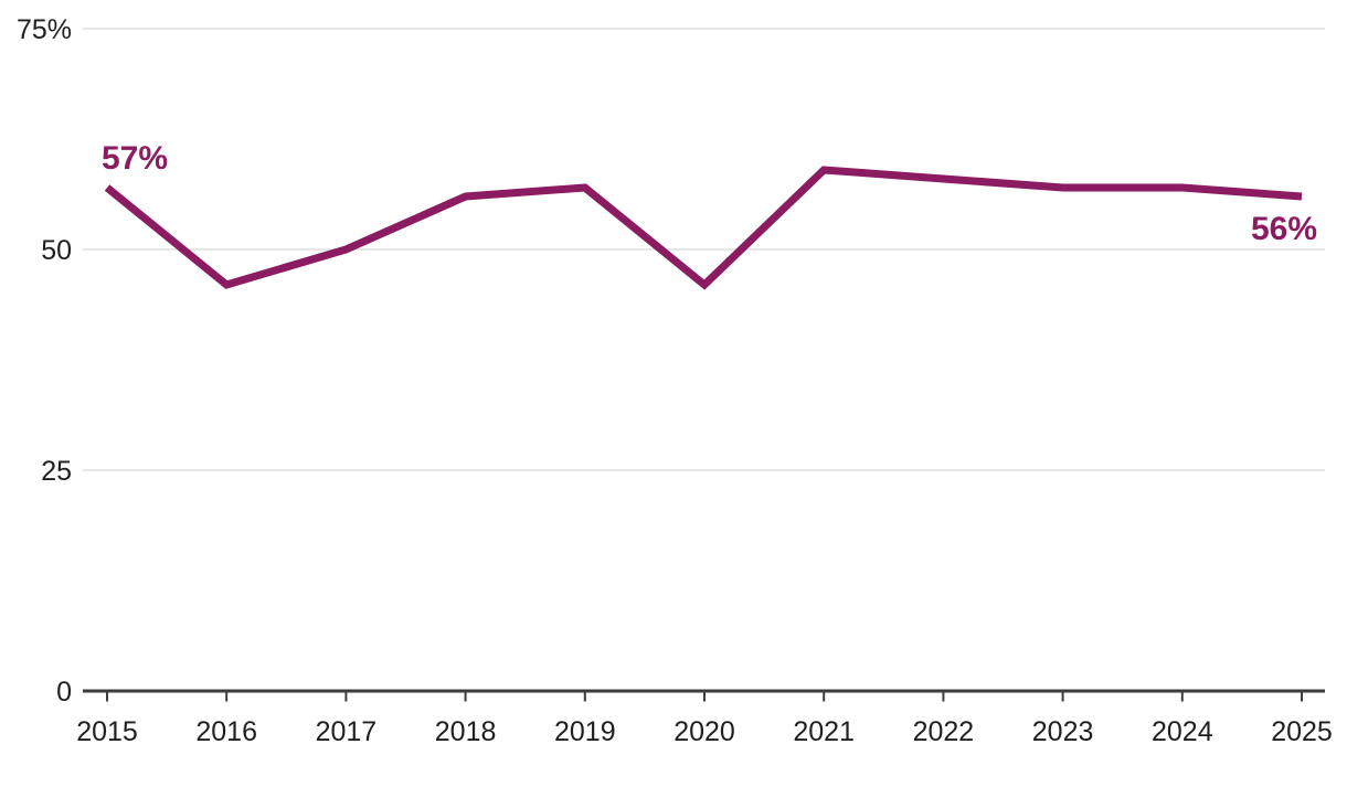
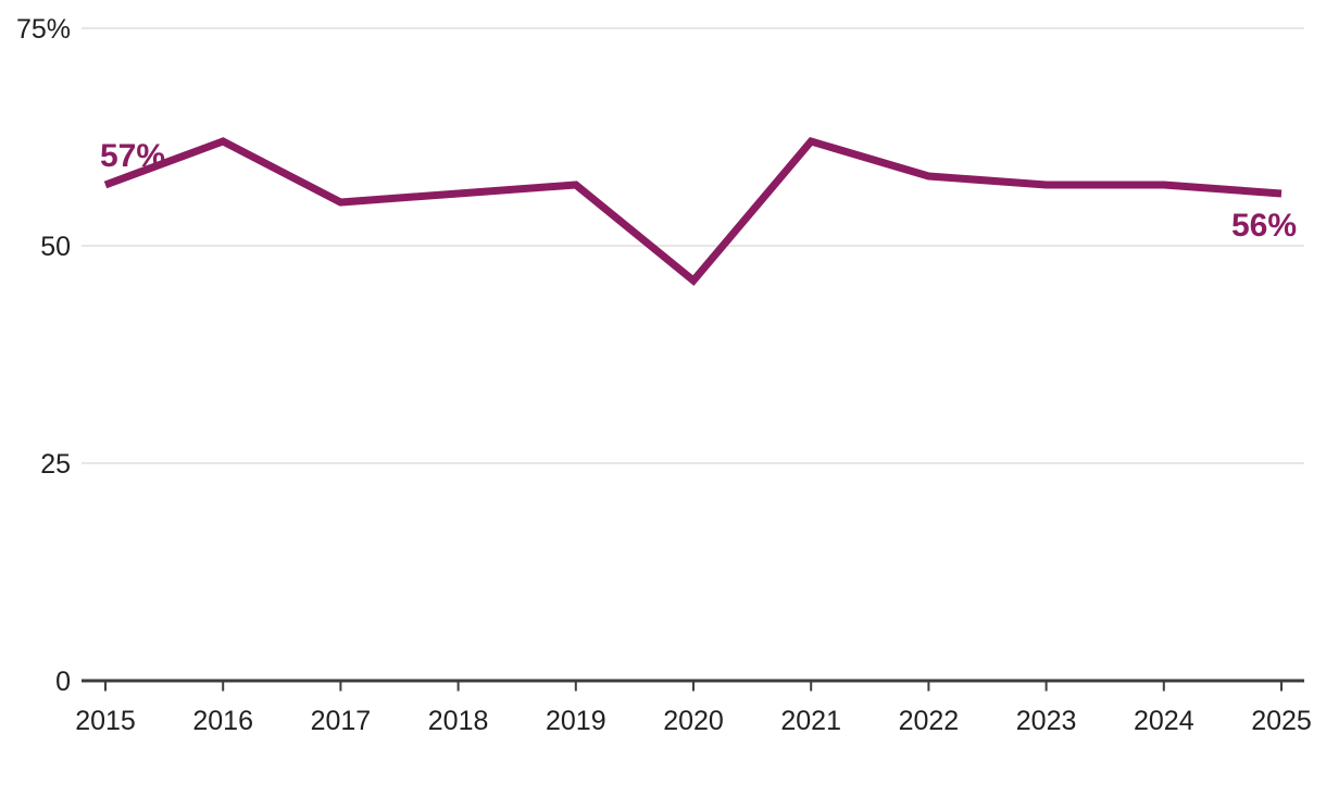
2016: 46% -> 62%
2017: 50% -> 55%
2021: 59% -> 62%
